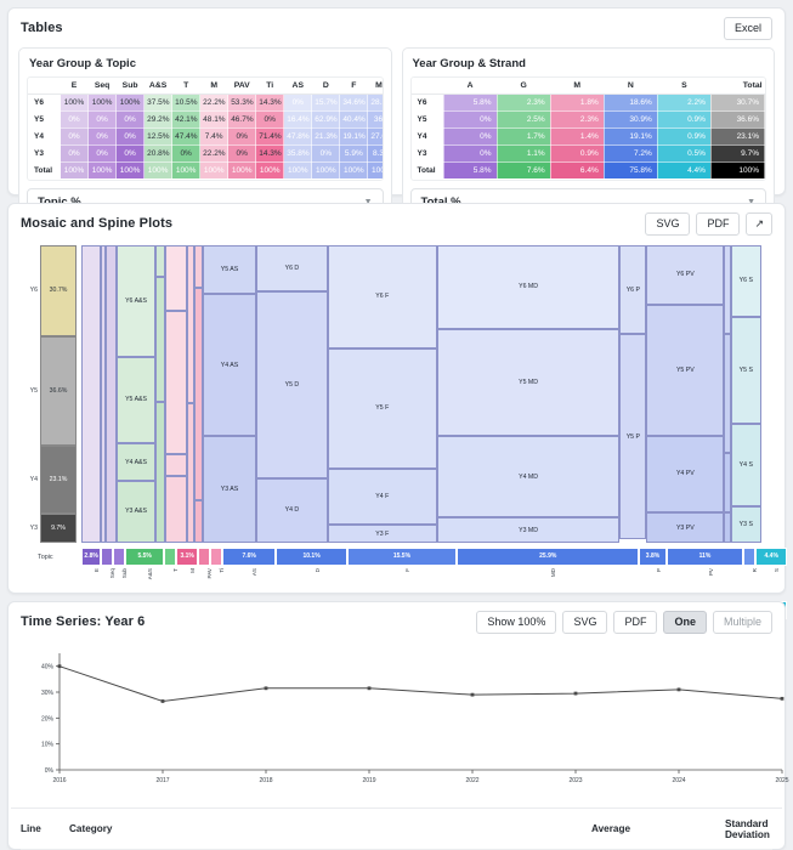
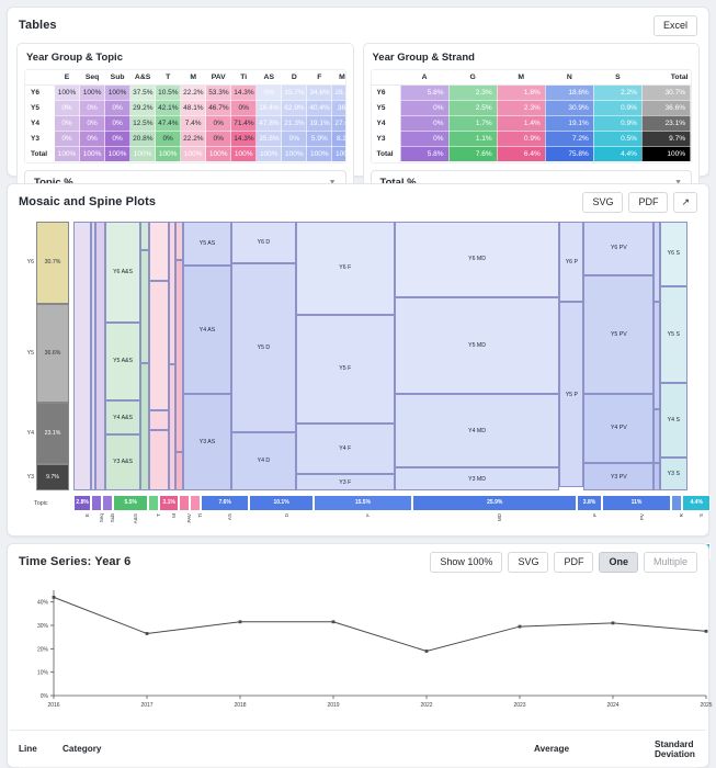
2016: 40% -> 42%
2022: 29% -> 19%
